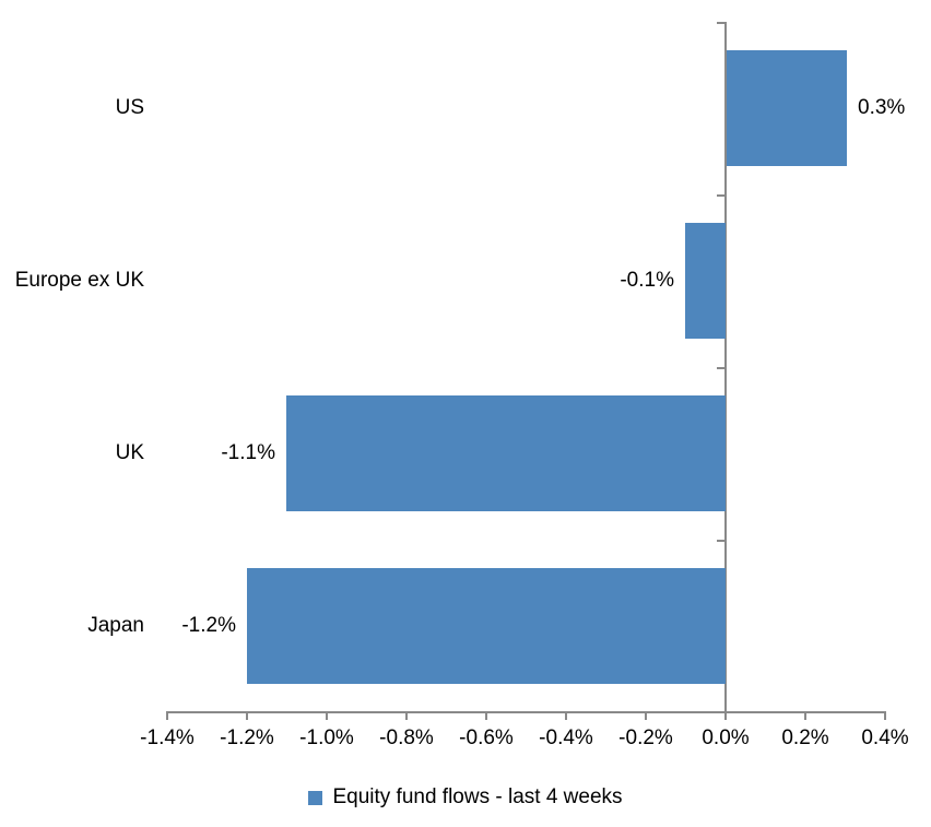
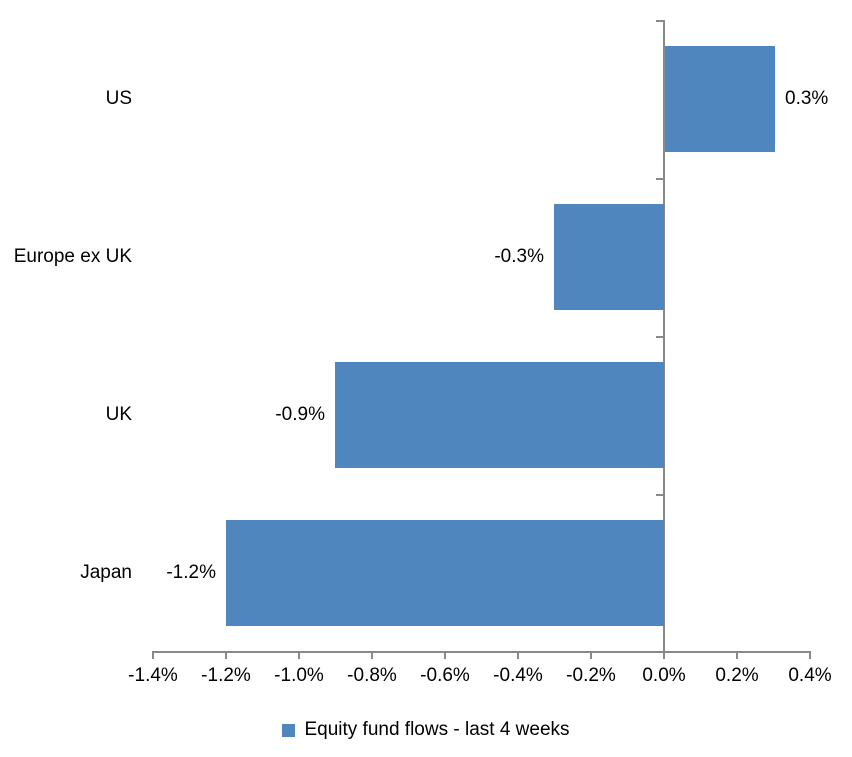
Europe ex UK: -0.1% -> -0.3%
UK: -1.1% -> -0.9%
